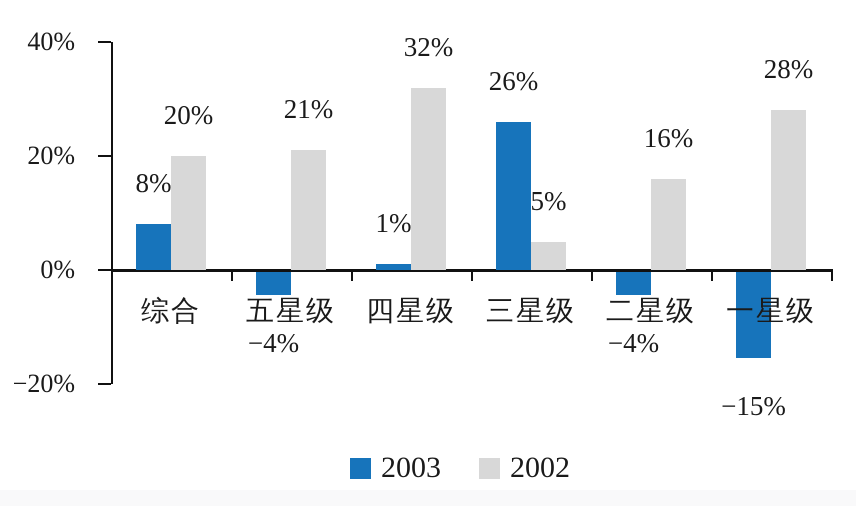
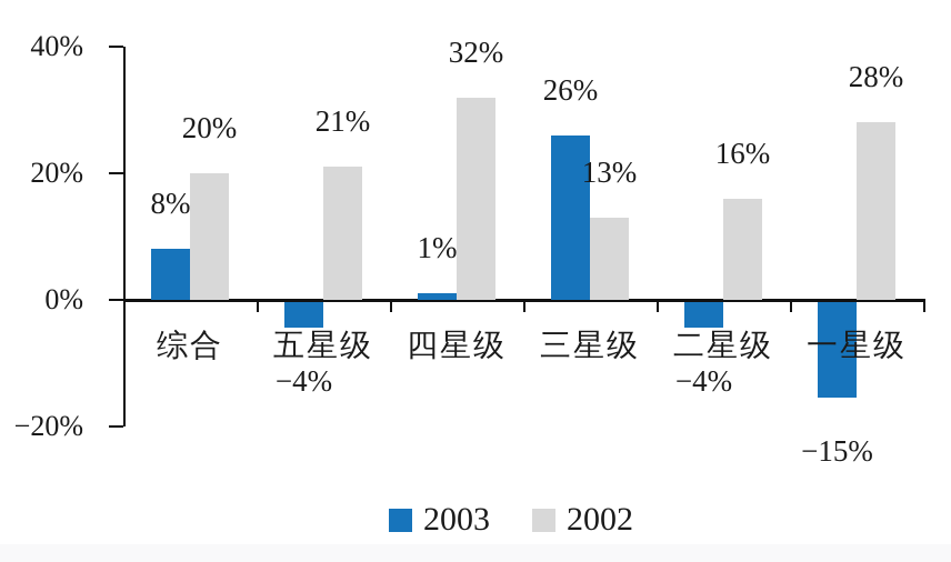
2002/三星级: 5% -> 13%
